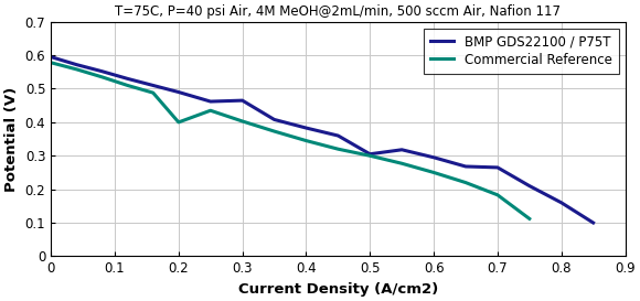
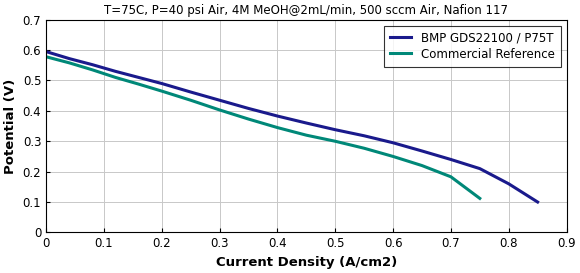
Commercial Reference/0.2: 0.400 -> 0.465
BMP GDS22100 / P75T/0.3: 0.465 -> 0.435
BMP GDS22100 / P75T/0.5: 0.305 -> 0.338
BMP GDS22100 / P75T/0.7: 0.265 -> 0.240
